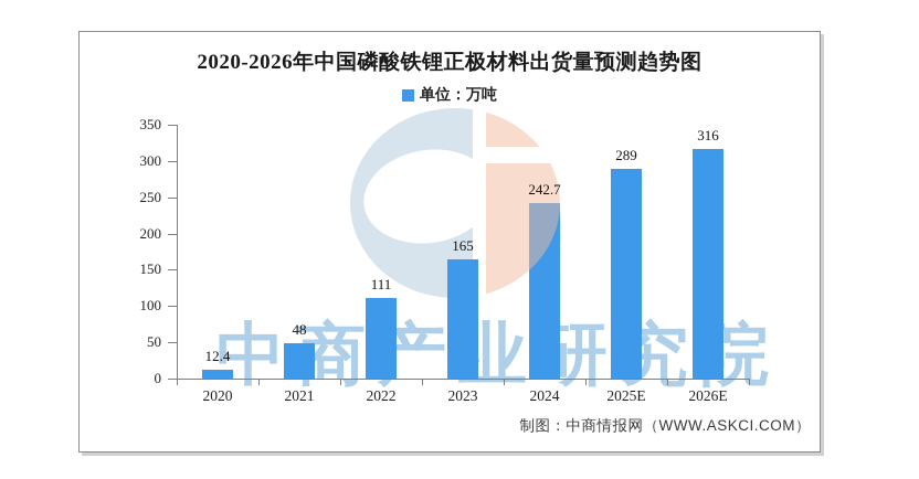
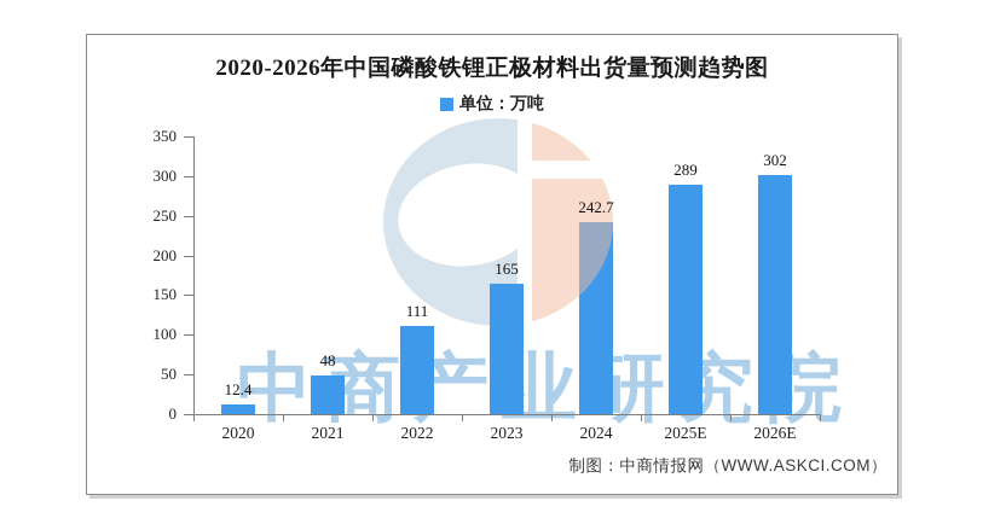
2026E: 316 -> 302
